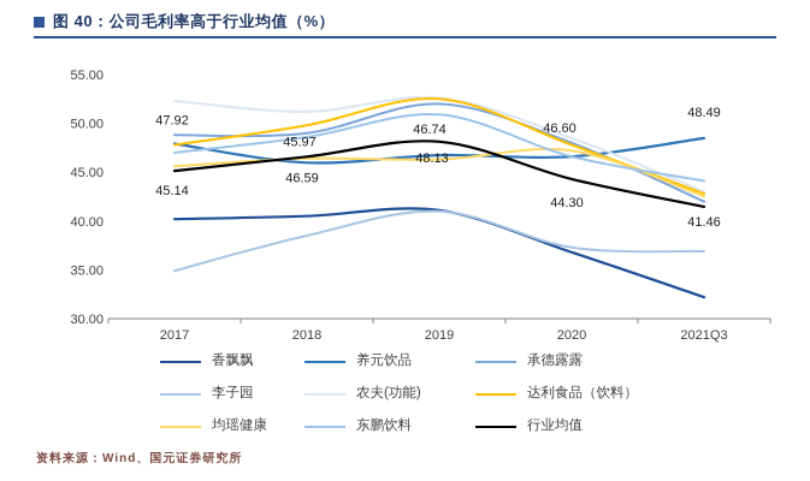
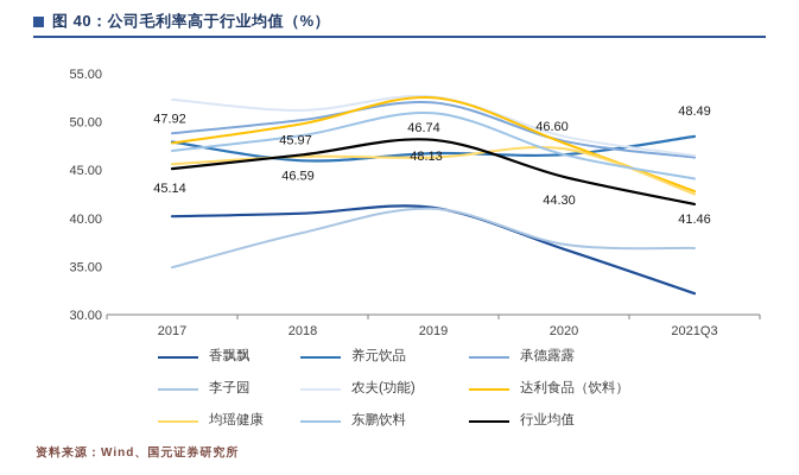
承德露露/2018: 49 -> 50
承德露露/2021Q3: 42 -> 46
农夫(功能)/2021Q3: 43 -> 46
